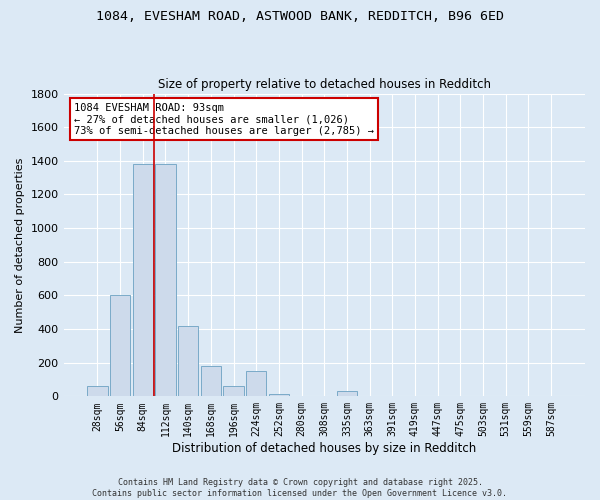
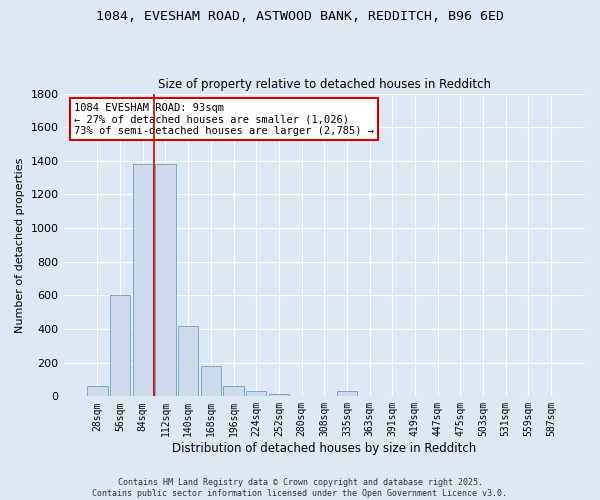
224sqm: 150 -> 30
